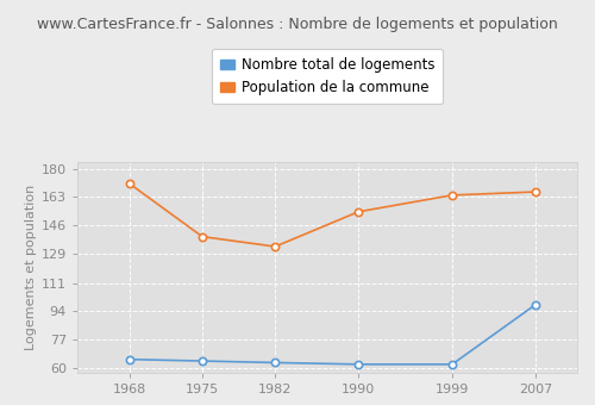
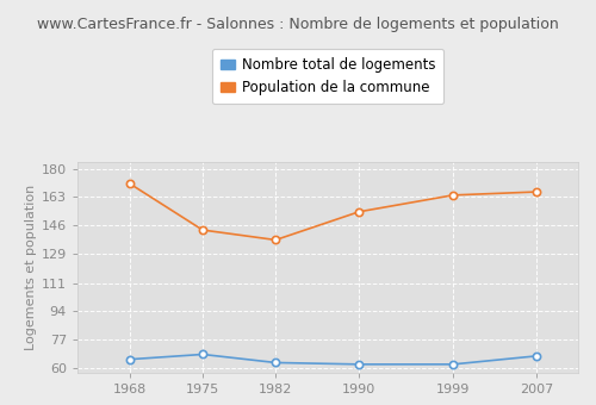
Nombre total de logements/1975: 64 -> 68
Population de la commune/1975: 139 -> 143
Population de la commune/1982: 133 -> 137
Nombre total de logements/2007: 98 -> 67
